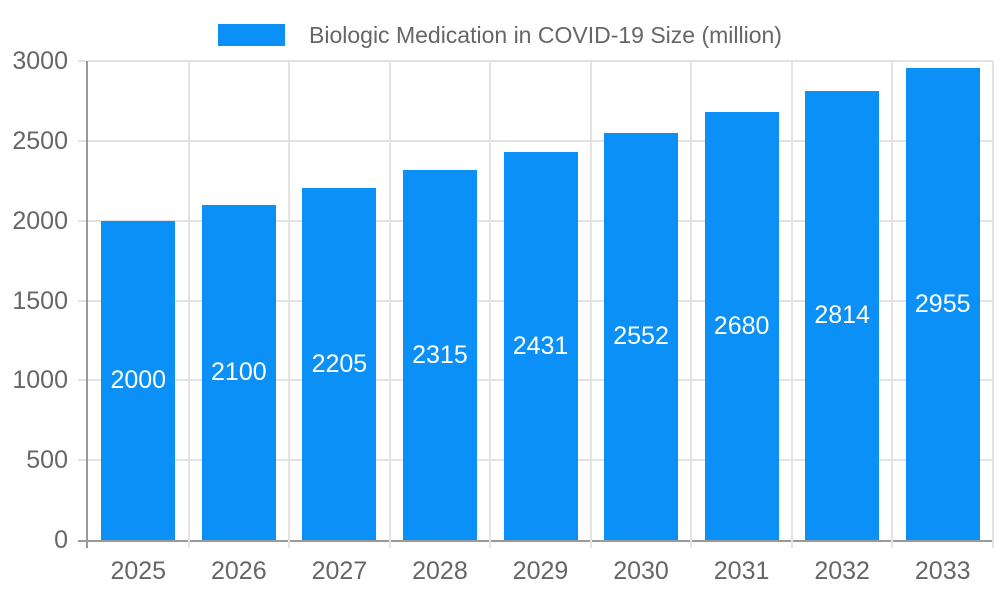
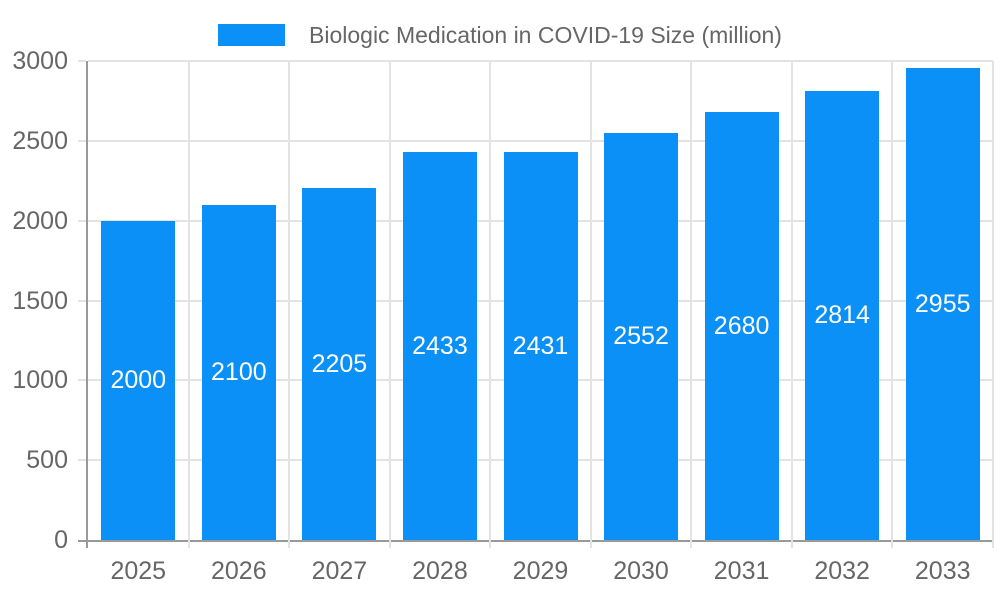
2028: 2315 -> 2433
